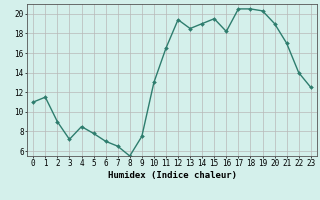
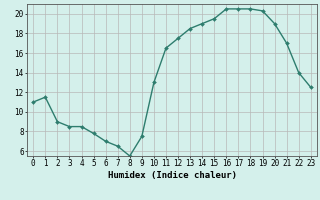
3: 7.2 -> 8.5
12: 19.4 -> 17.5
16: 18.2 -> 20.5
